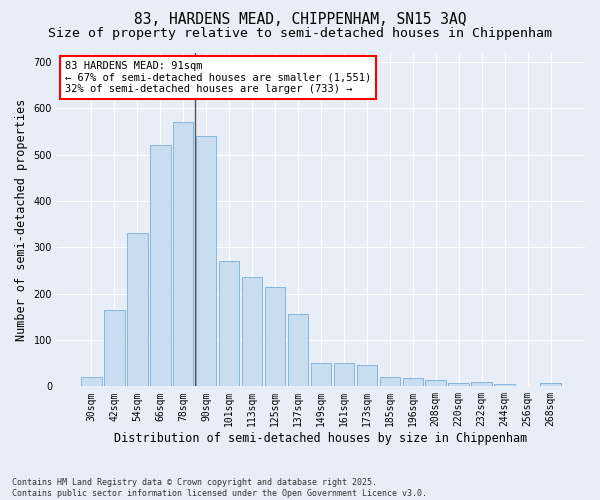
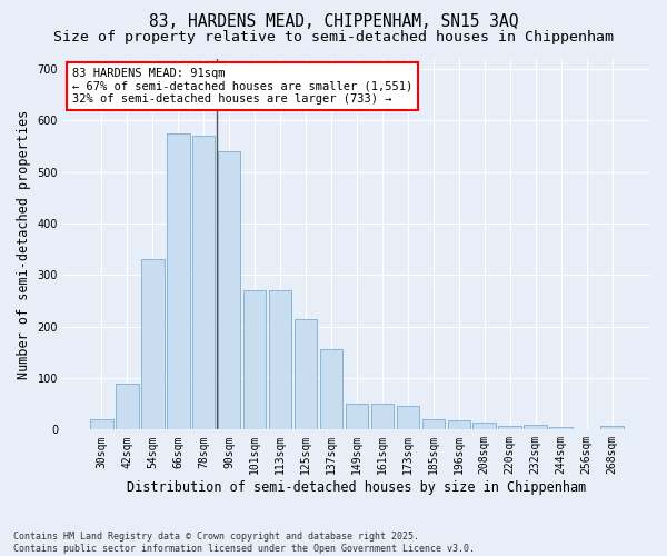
42sqm: 165 -> 90
66sqm: 520 -> 575
113sqm: 235 -> 270
